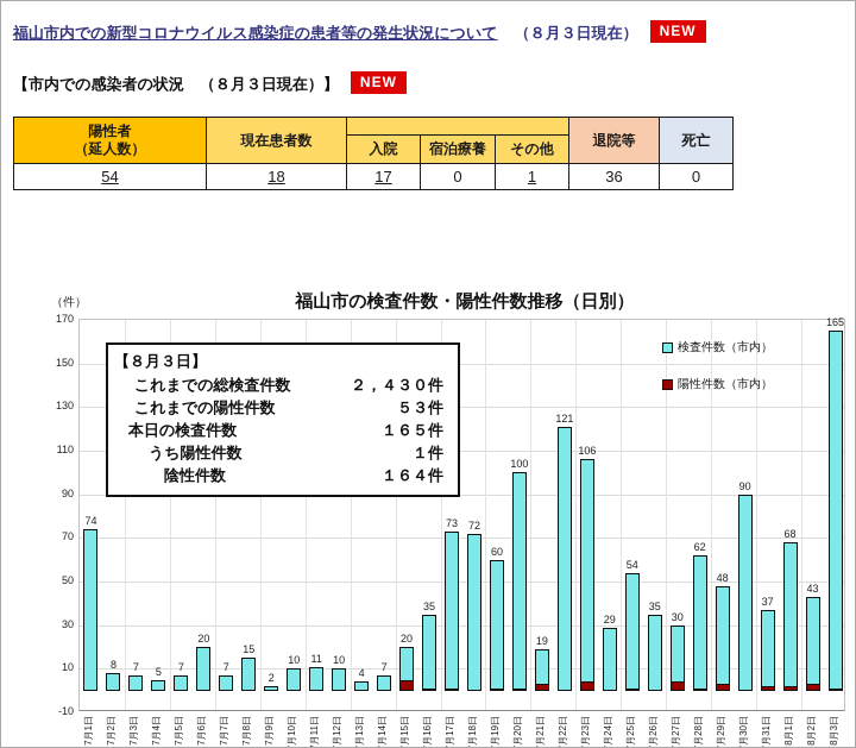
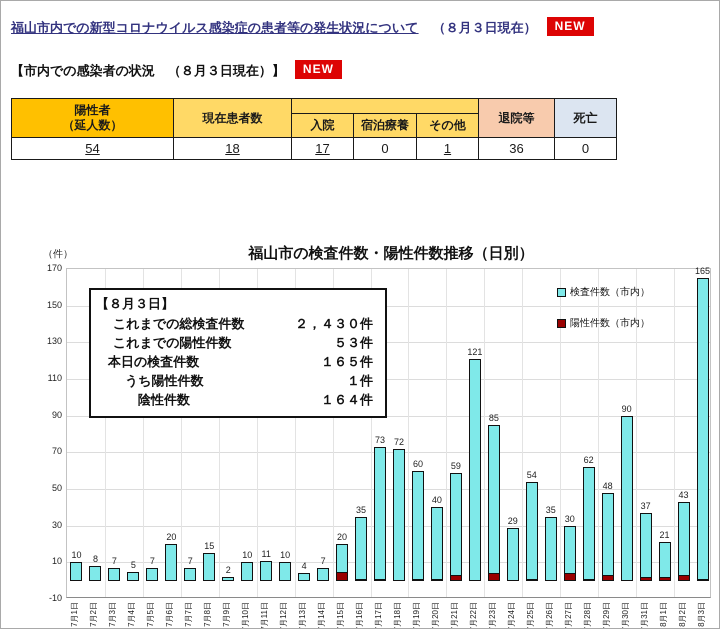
検査件数（市内）/7月1日: 74 -> 10
検査件数（市内）/7月20日: 100 -> 40
検査件数（市内）/7月21日: 19 -> 59
検査件数（市内）/7月23日: 106 -> 85
検査件数（市内）/8月1日: 68 -> 21
